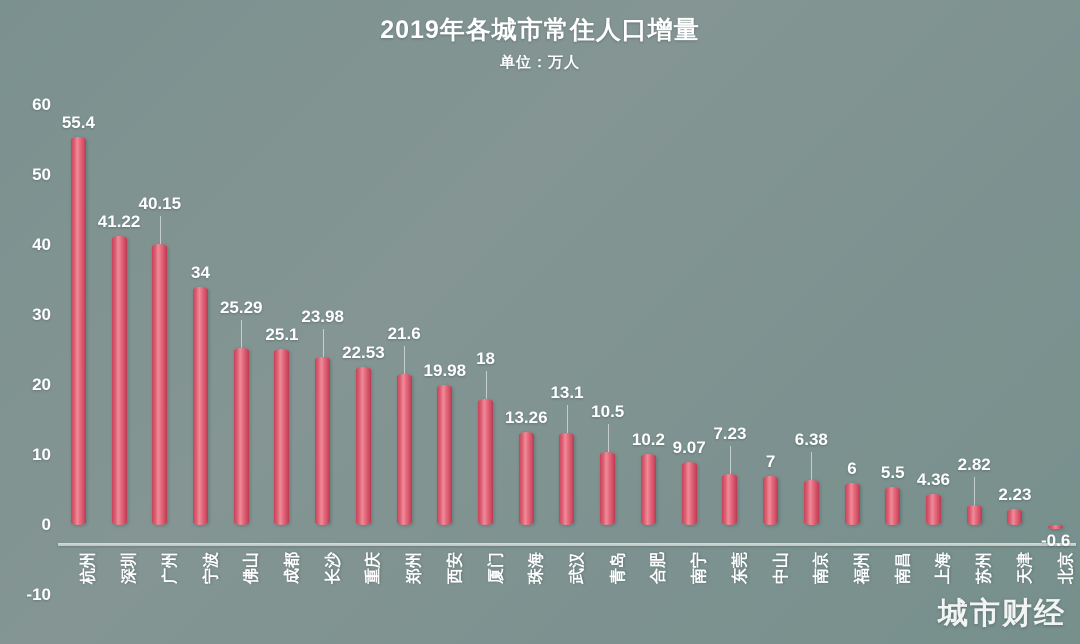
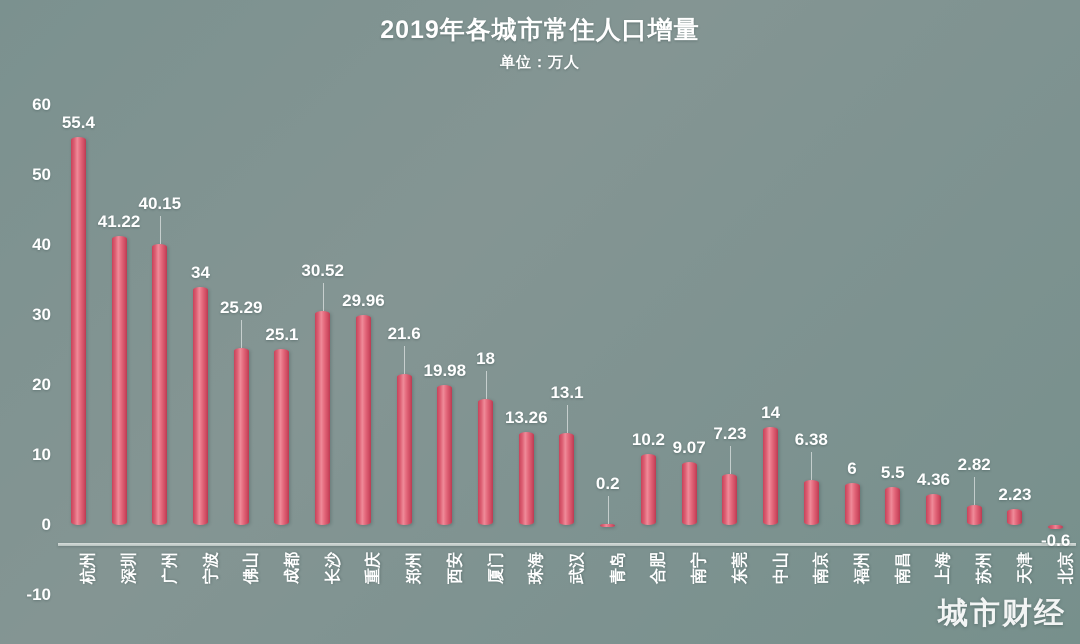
长沙: 23.98 -> 30.52
重庆: 22.53 -> 29.96
青岛: 10.5 -> 0.2
中山: 7 -> 14
